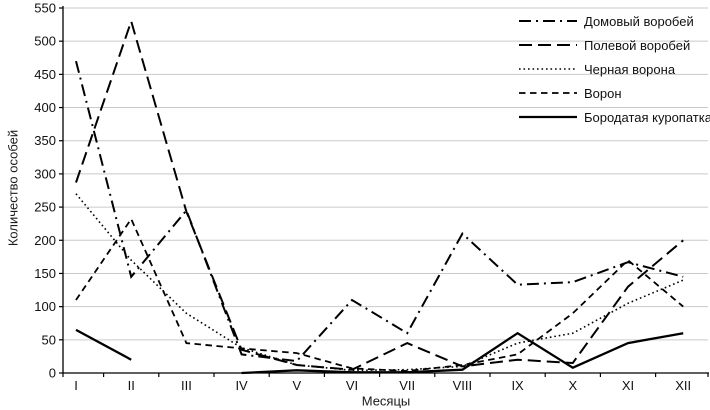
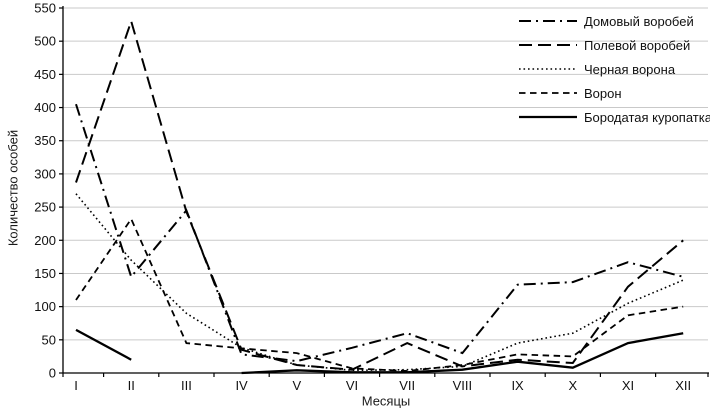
Домовый воробей/I: 470 -> 400
Домовый воробей/VI: 110 -> 40
Домовый воробей/VIII: 210 -> 30
Бородатая куропатка/IX: 60 -> 20
Ворон/X: 90 -> 20
Ворон/XI: 170 -> 90
